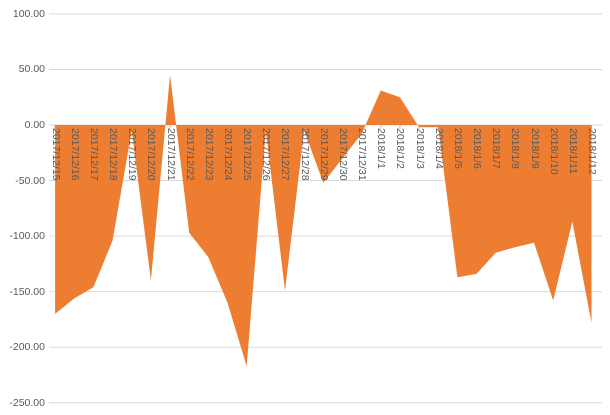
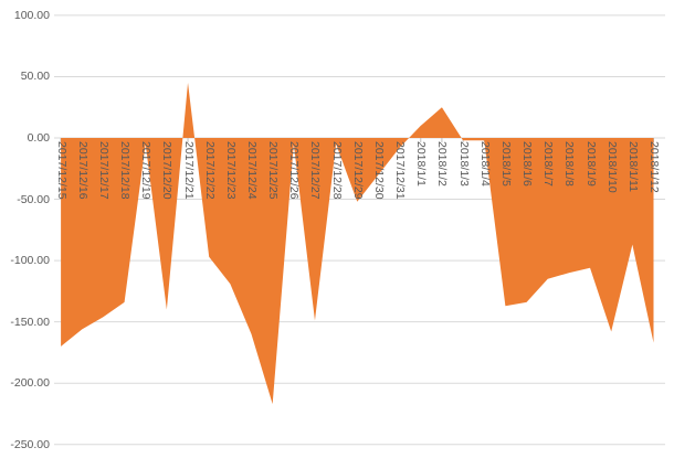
2017/12/18: -104 -> -134
2018/1/1: 31 -> 10
2018/1/12: -178 -> -167
